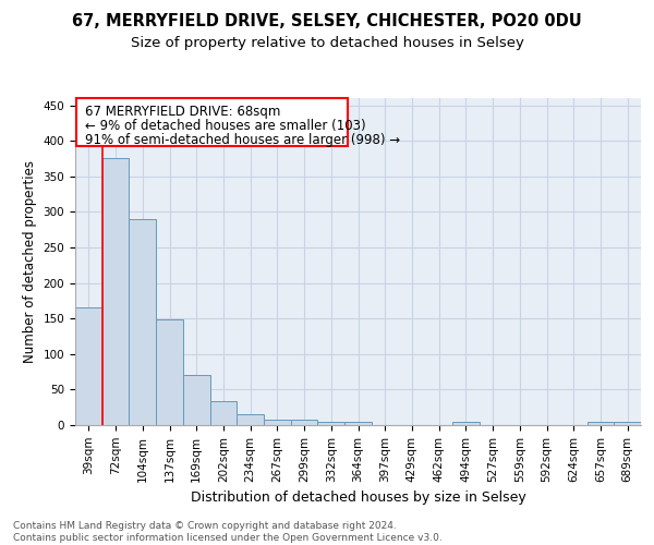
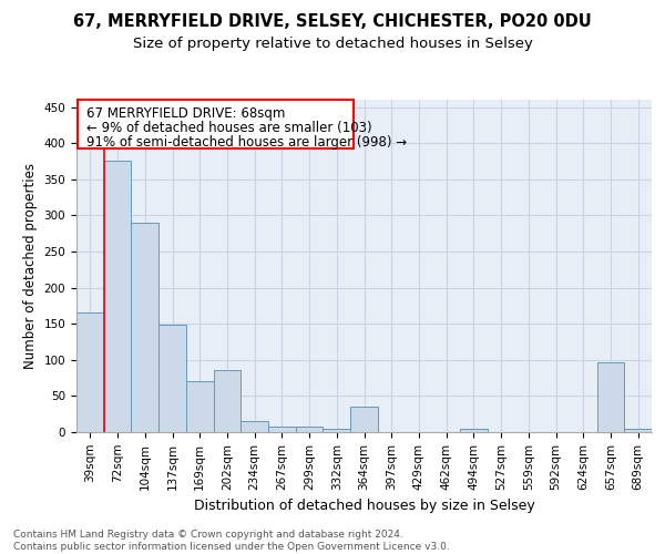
202sqm: 33 -> 86
364sqm: 4 -> 36
657sqm: 4 -> 96
